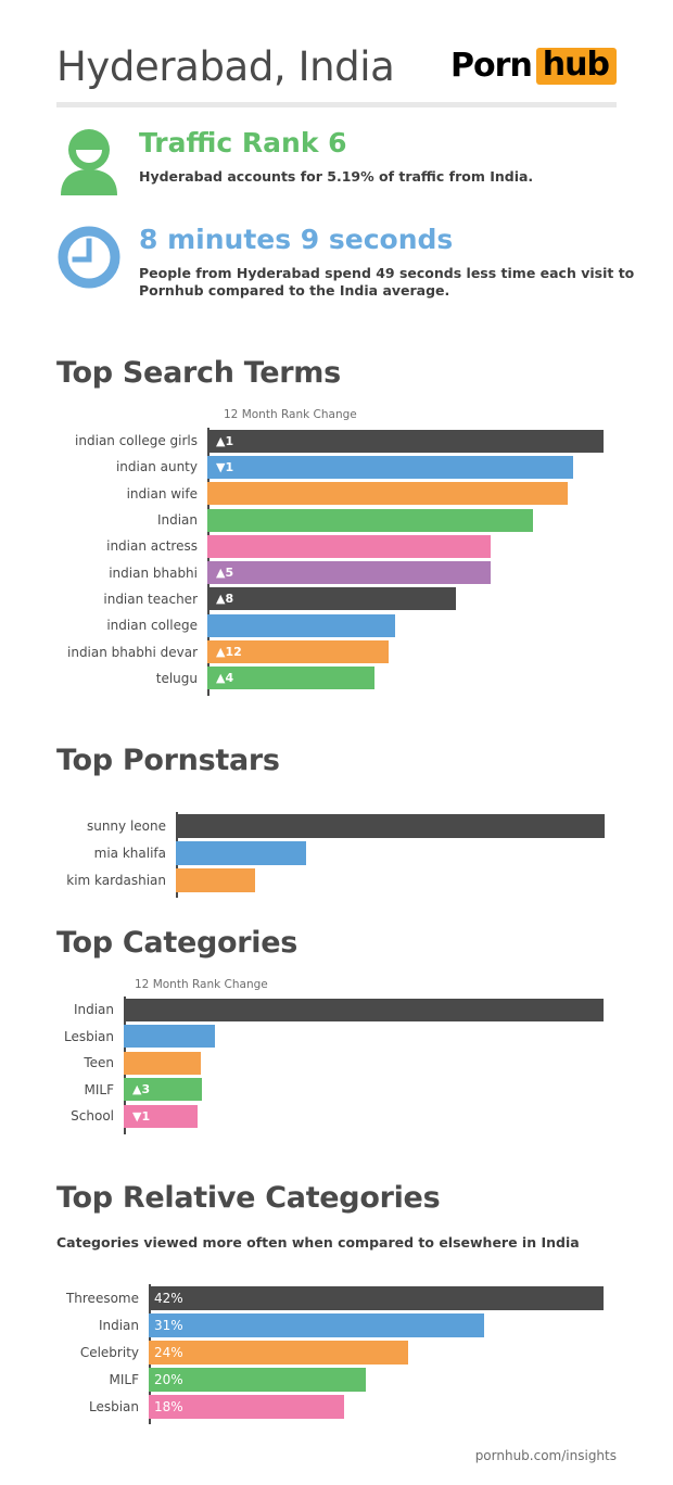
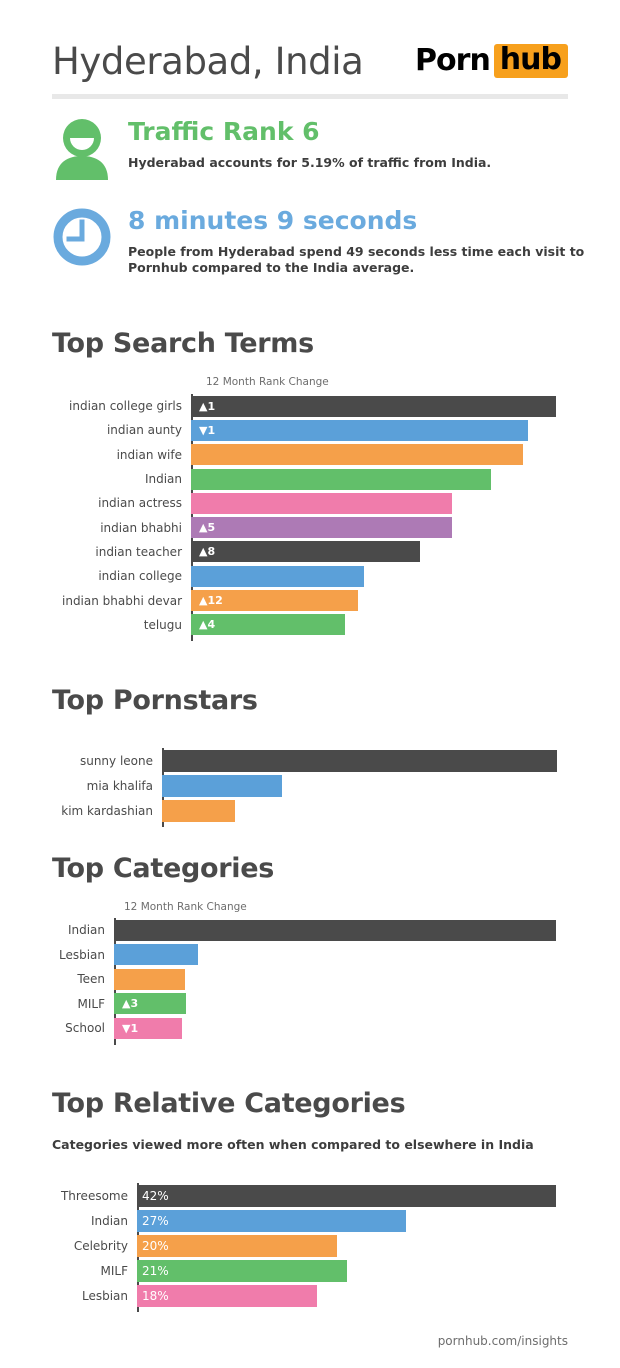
Top Relative Categories/Indian: 31% -> 27%
Top Relative Categories/Celebrity: 24% -> 20%
Top Relative Categories/MILF: 20% -> 21%
